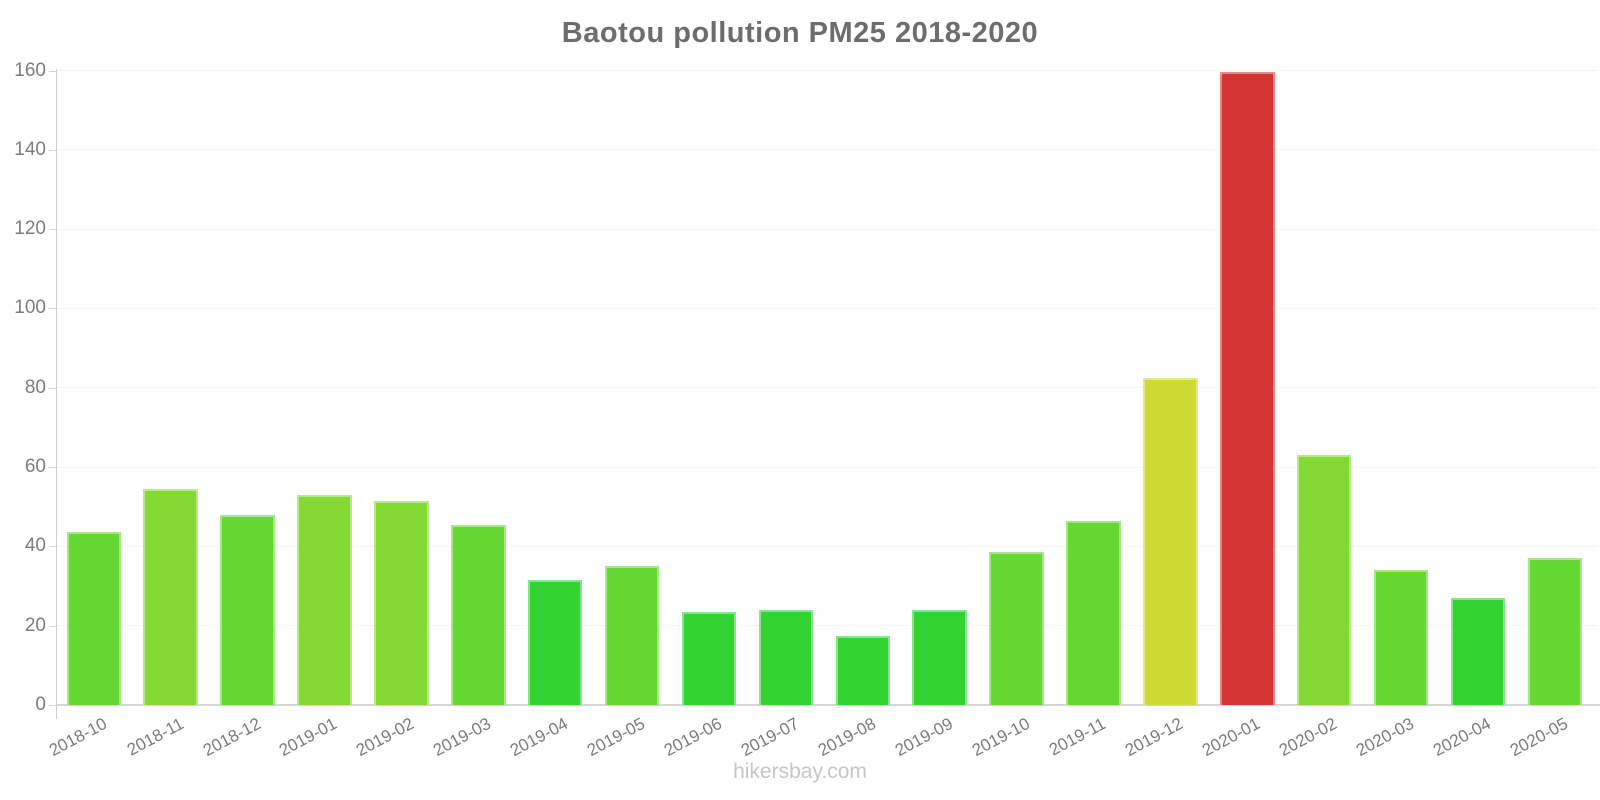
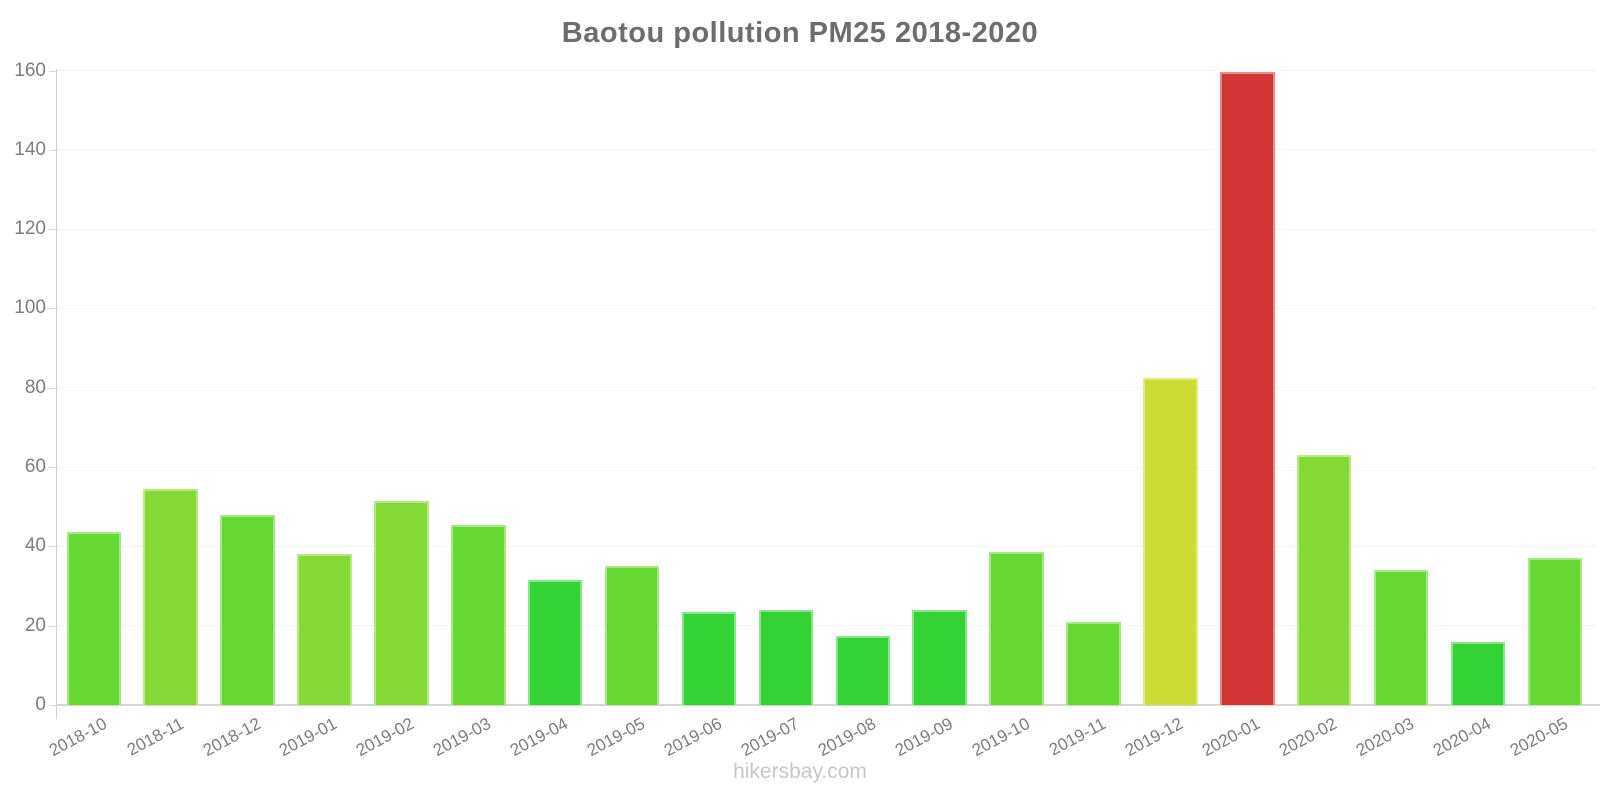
2019-01: 53 -> 38
2019-11: 46 -> 21
2020-04: 27 -> 16
